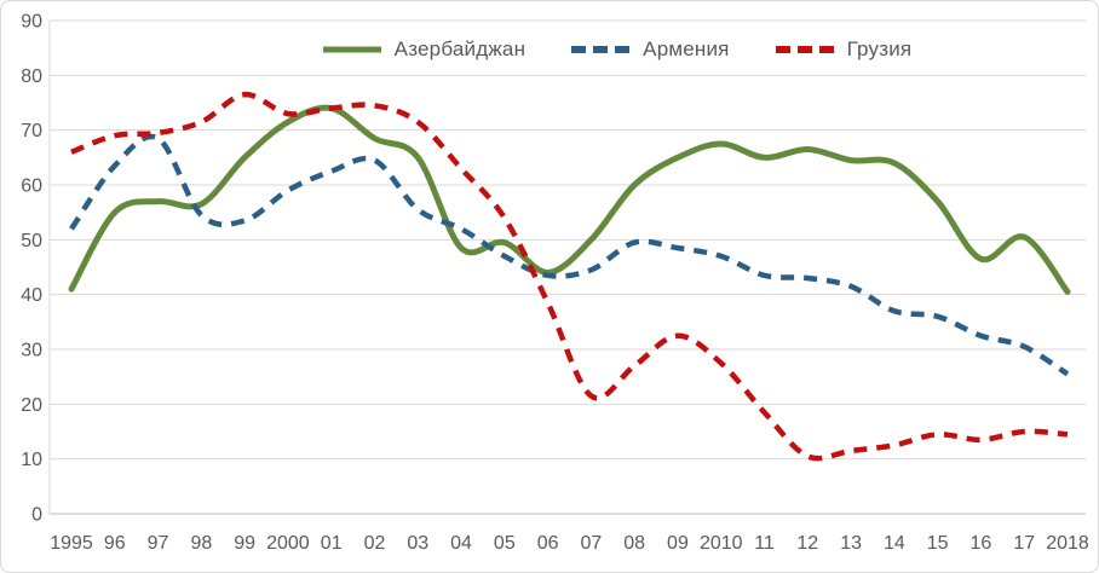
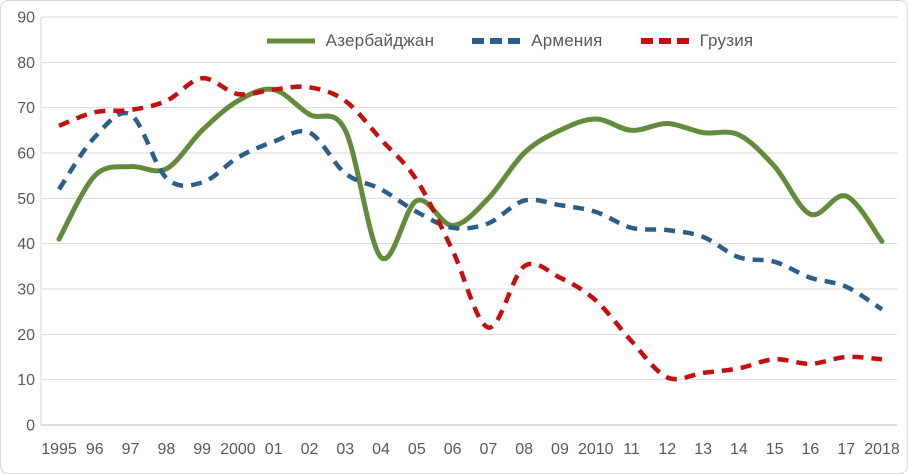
Азербайджан/04: 48 -> 37
Грузия/08: 27 -> 35
